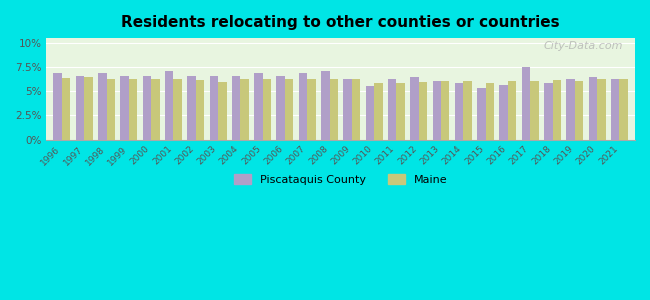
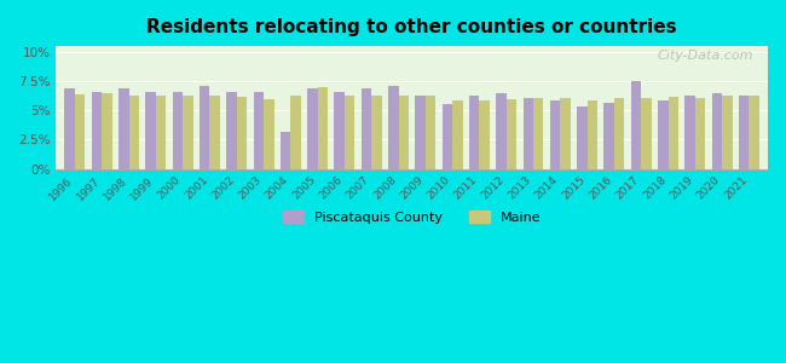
Piscataquis County/2004: 6.6% -> 3.2%
Maine/2005: 6.3% -> 7.0%
